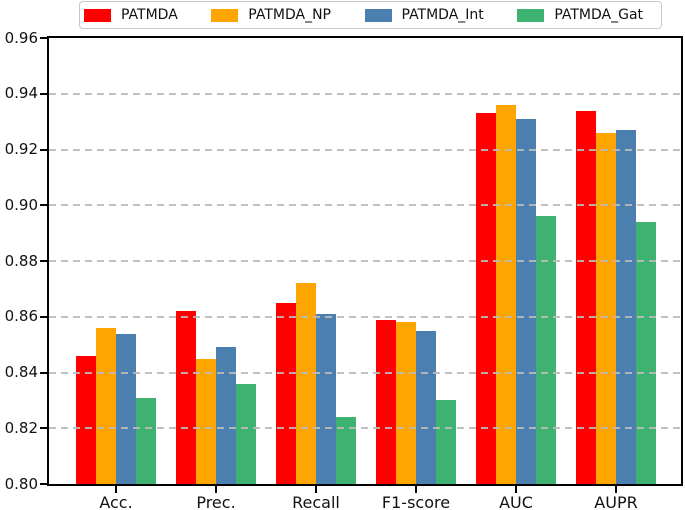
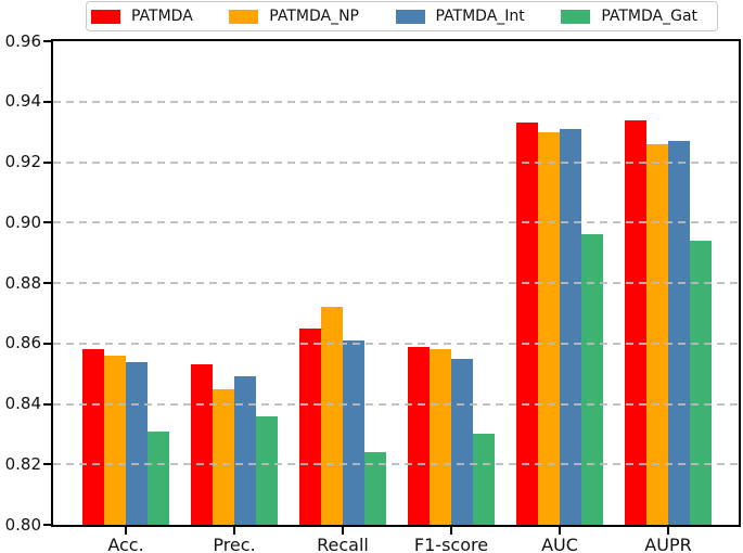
PATMDA/Acc.: 0.846 -> 0.858
PATMDA/Prec.: 0.862 -> 0.853
PATMDA_NP/AUC: 0.936 -> 0.930
